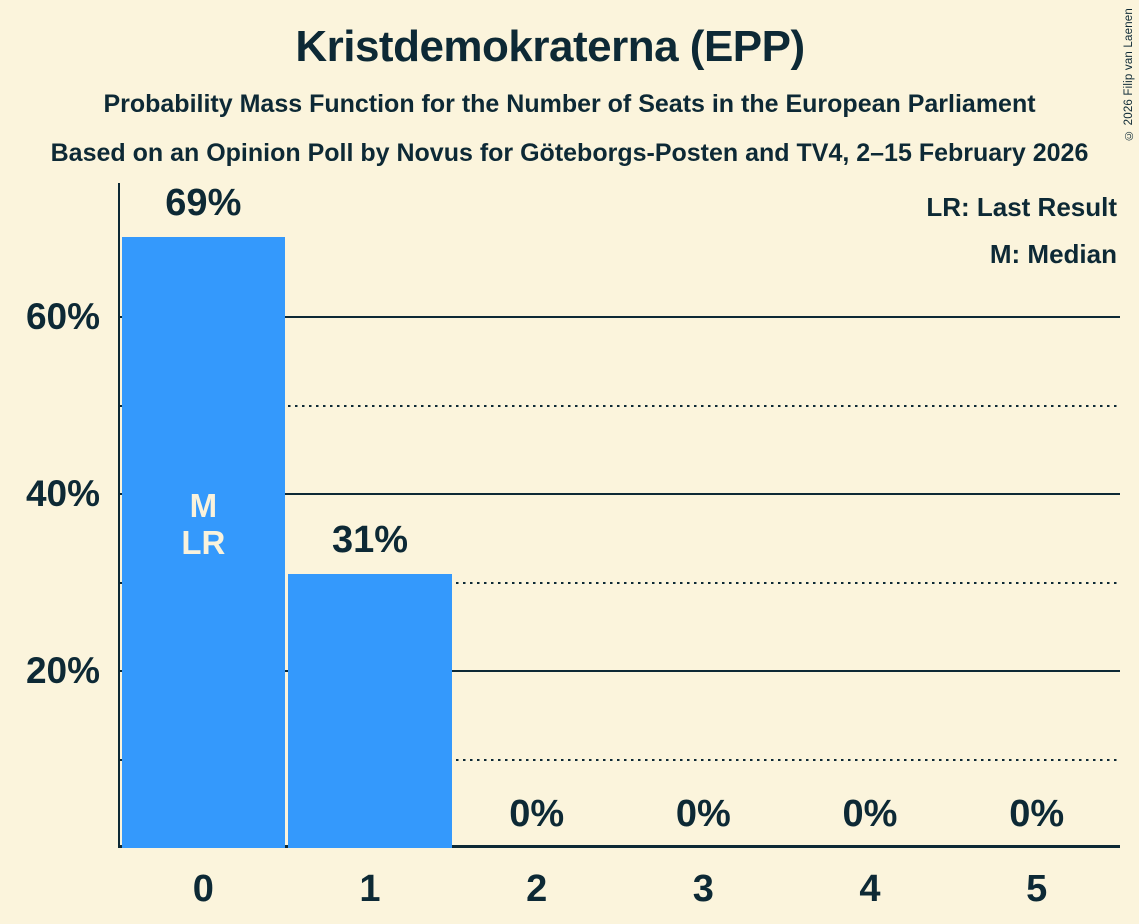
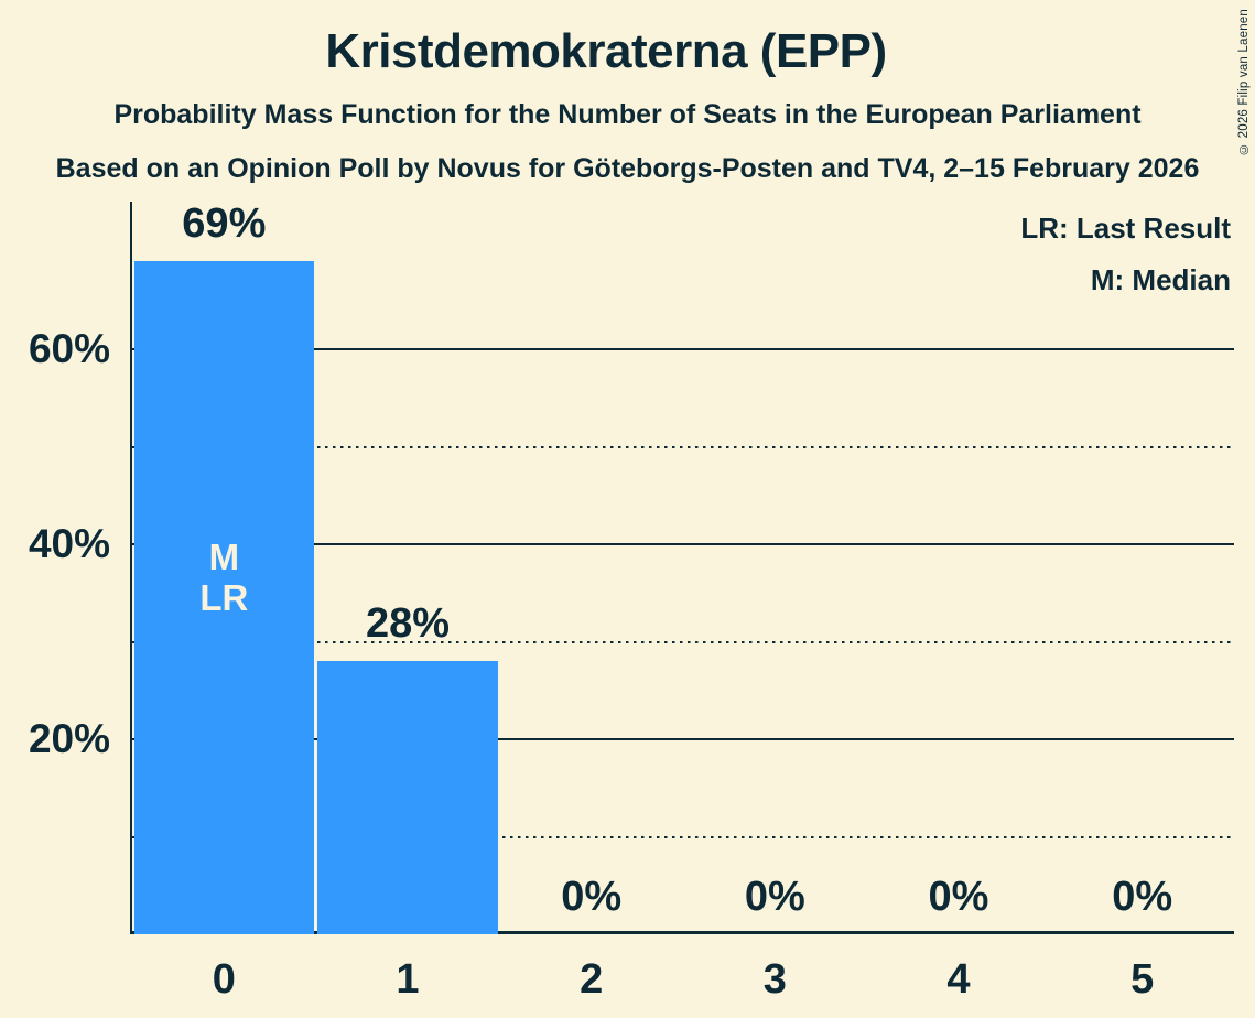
1: 31% -> 28%
